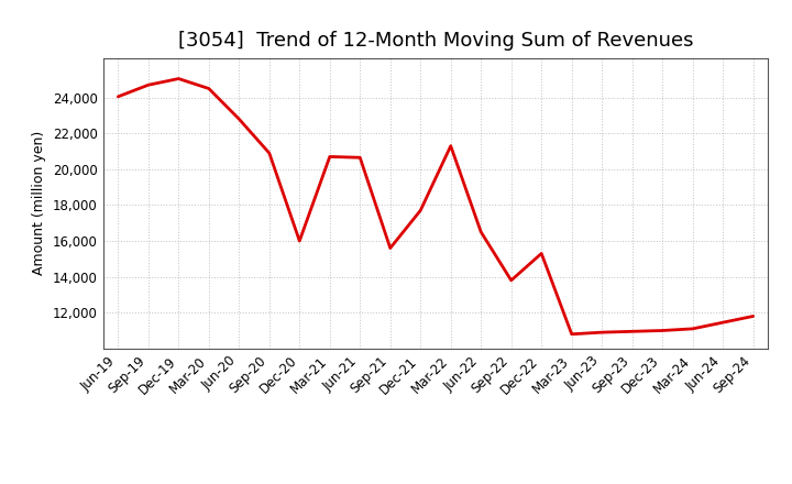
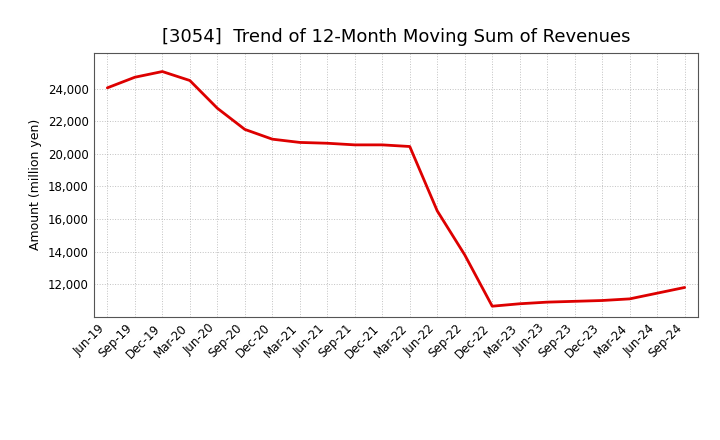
Sep-20: 20,900 -> 21,500
Dec-20: 16,000 -> 20,900
Sep-21: 15,600 -> 20,600
Dec-21: 17,700 -> 20,600
Mar-22: 21,300 -> 20,400
Dec-22: 15,300 -> 10,600
